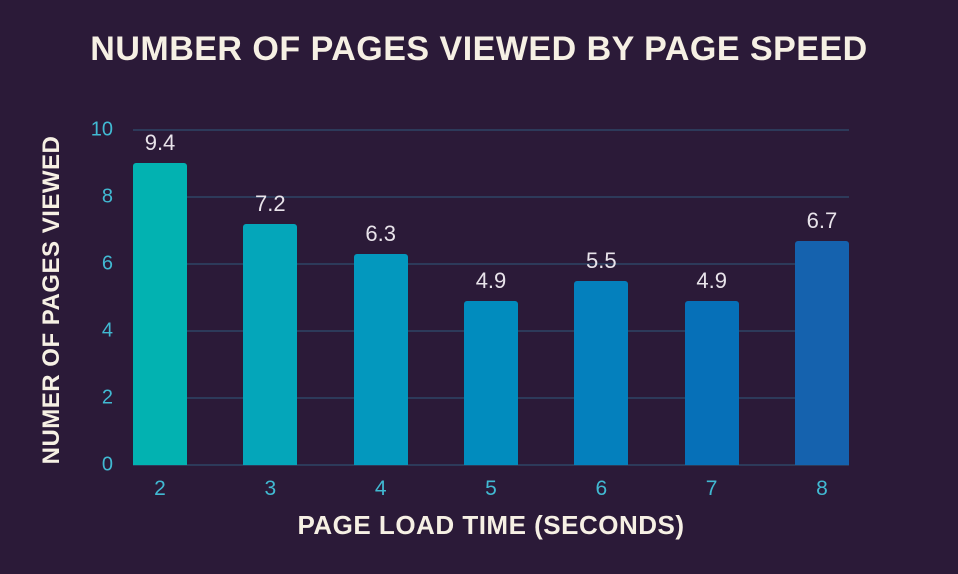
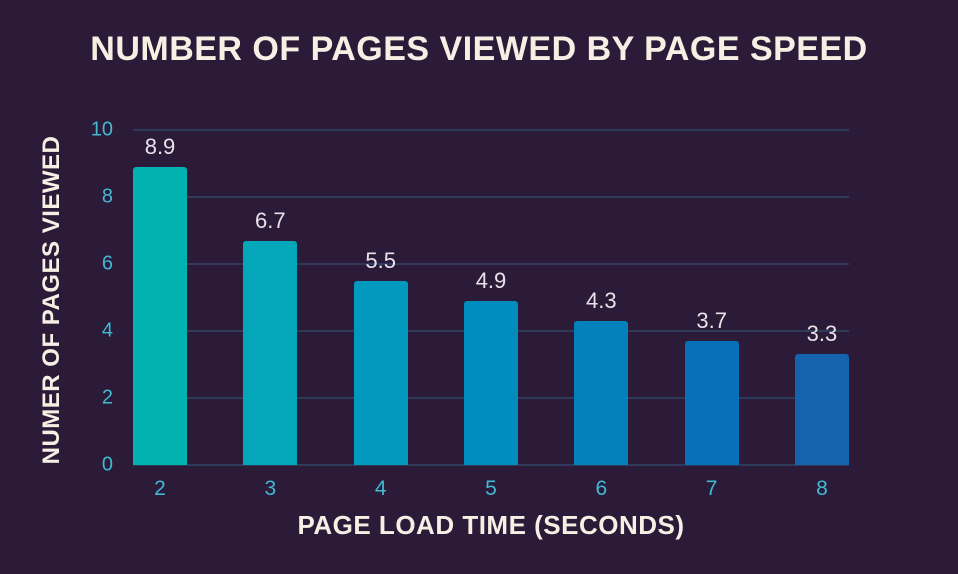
2: 9.4 -> 8.9
3: 7.2 -> 6.7
4: 6.3 -> 5.5
6: 5.5 -> 4.3
7: 4.9 -> 3.7
8: 6.7 -> 3.3
